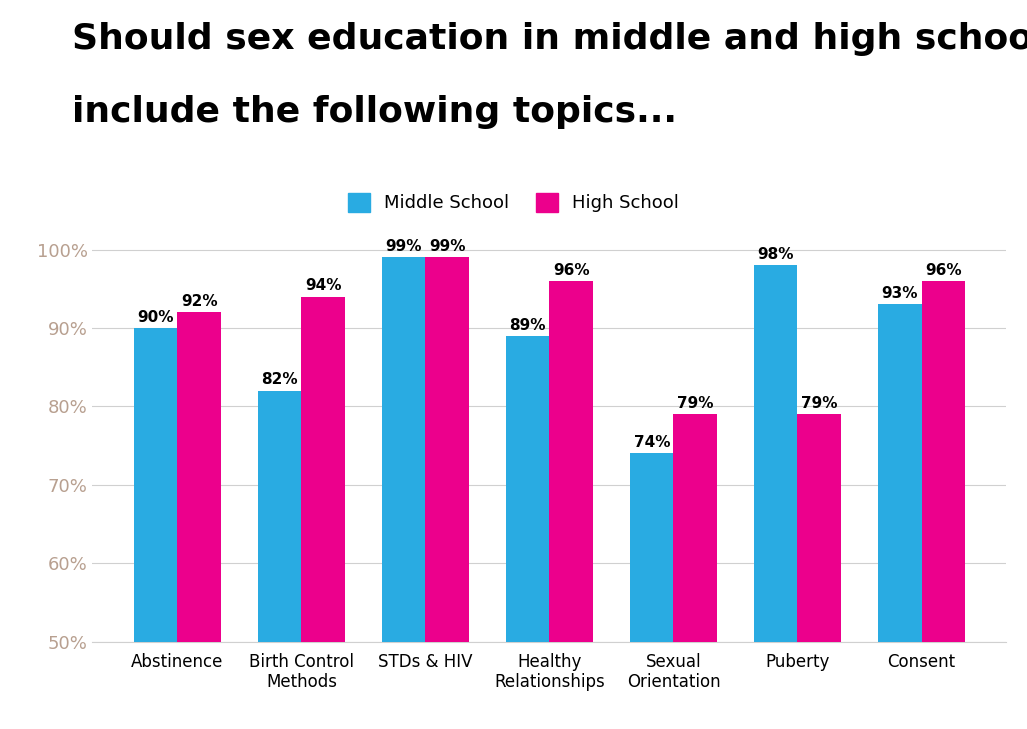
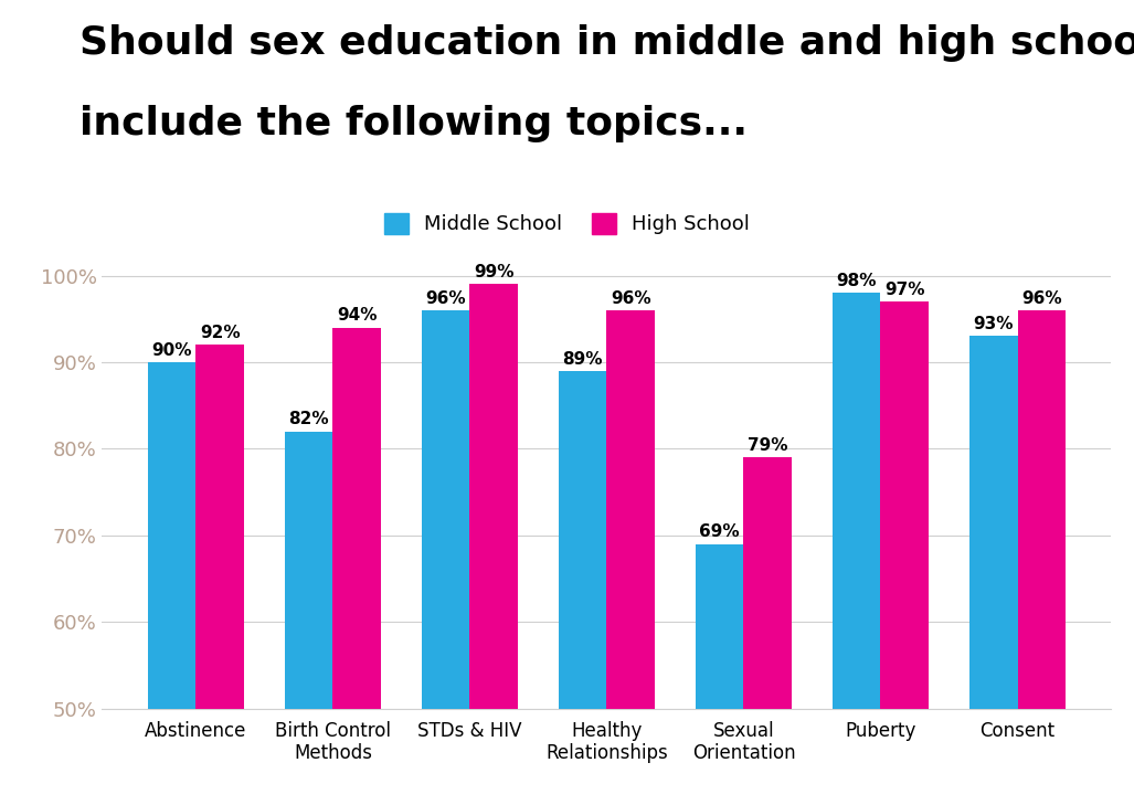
Middle School/STDs & HIV: 99% -> 96%
Middle School/Sexual Orientation: 74% -> 69%
High School/Puberty: 79% -> 97%
